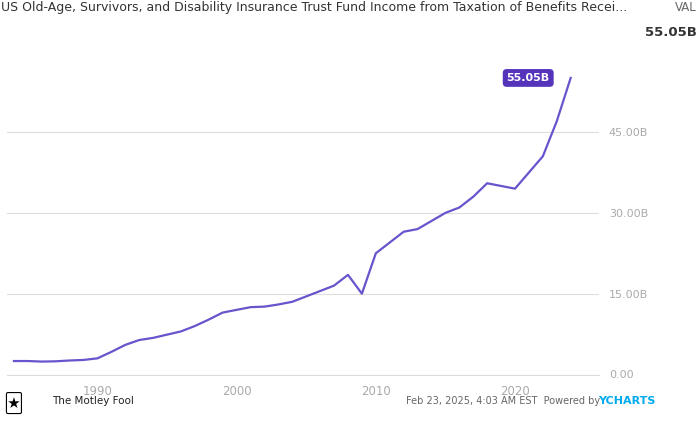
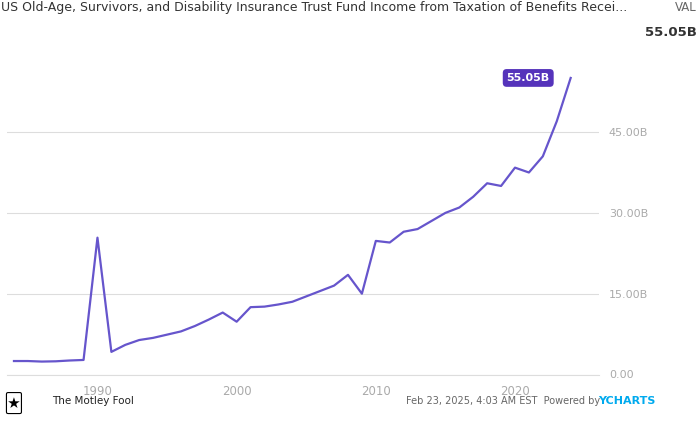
1990: 3.0B -> 25.4B
2000: 12.0B -> 9.8B
2010: 22.5B -> 24.8B
2020: 34.5B -> 38.4B
